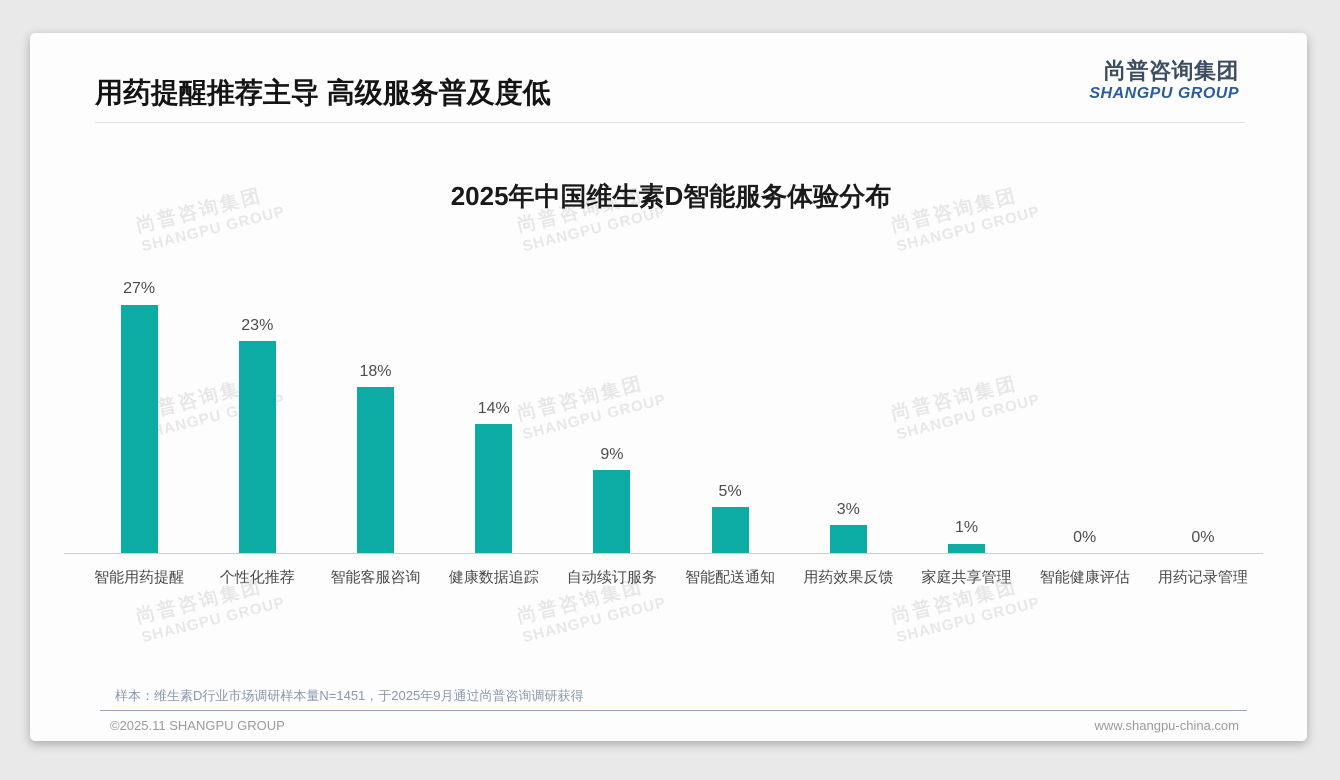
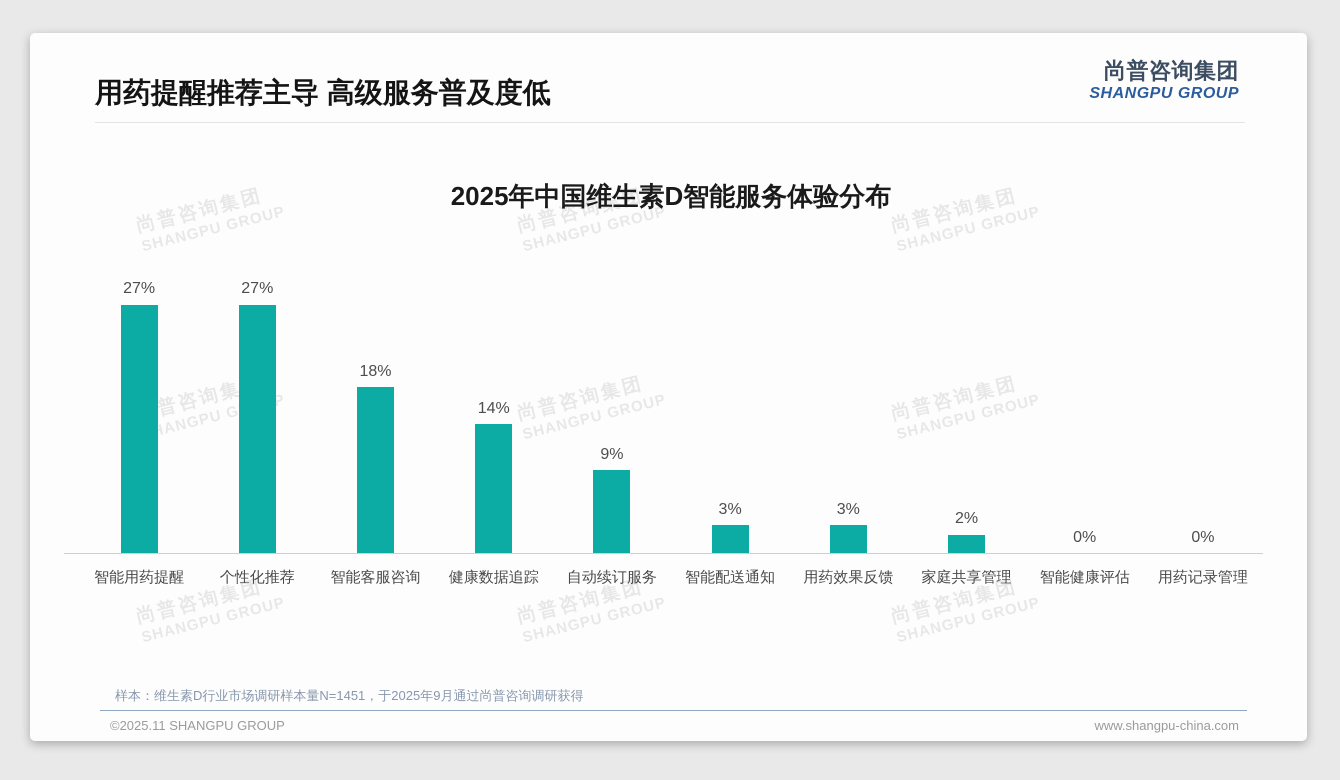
个性化推荐: 23% -> 27%
智能配送通知: 5% -> 3%
家庭共享管理: 1% -> 2%
